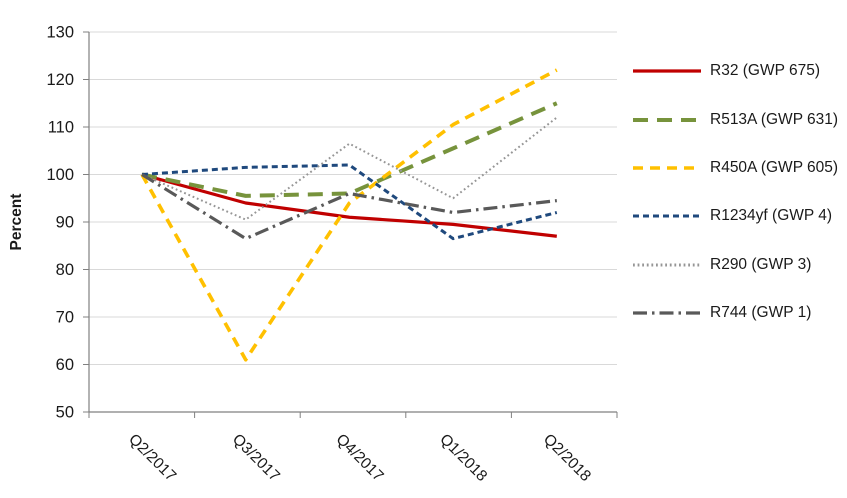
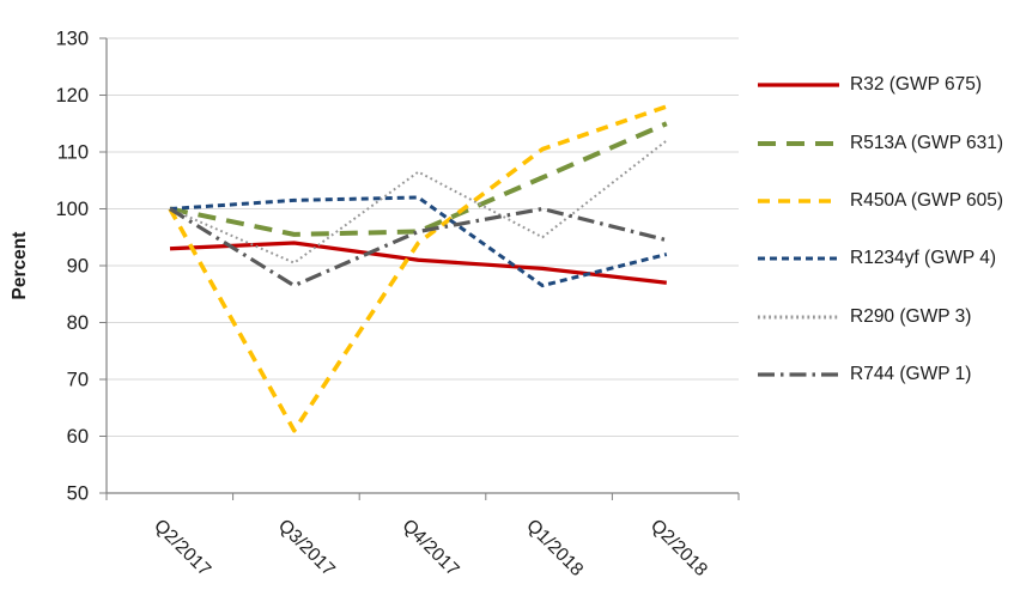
R32 (GWP 675)/Q2/2017: 100 -> 93
R744 (GWP 1)/Q1/2018: 92 -> 100
R450A (GWP 605)/Q2/2018: 122 -> 118
